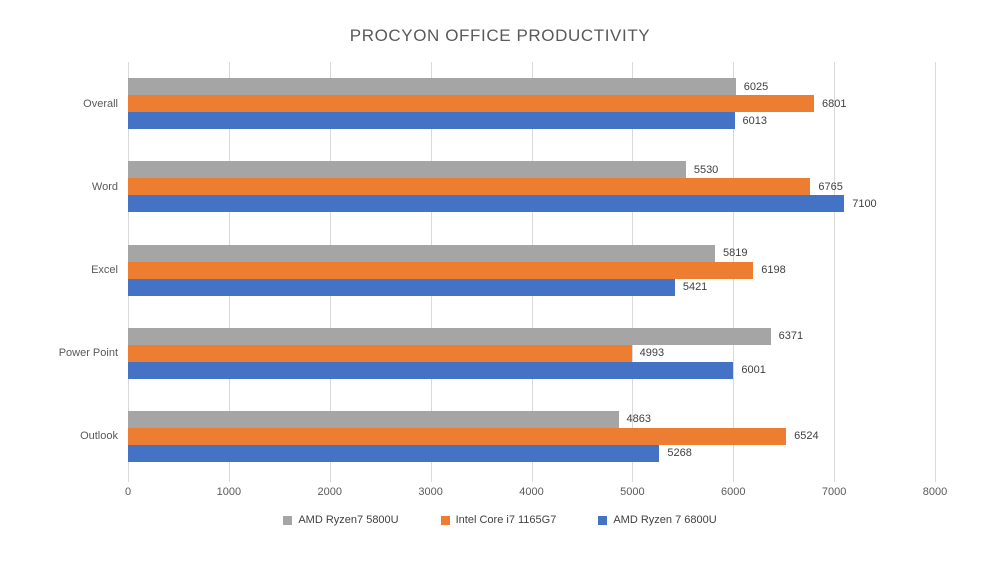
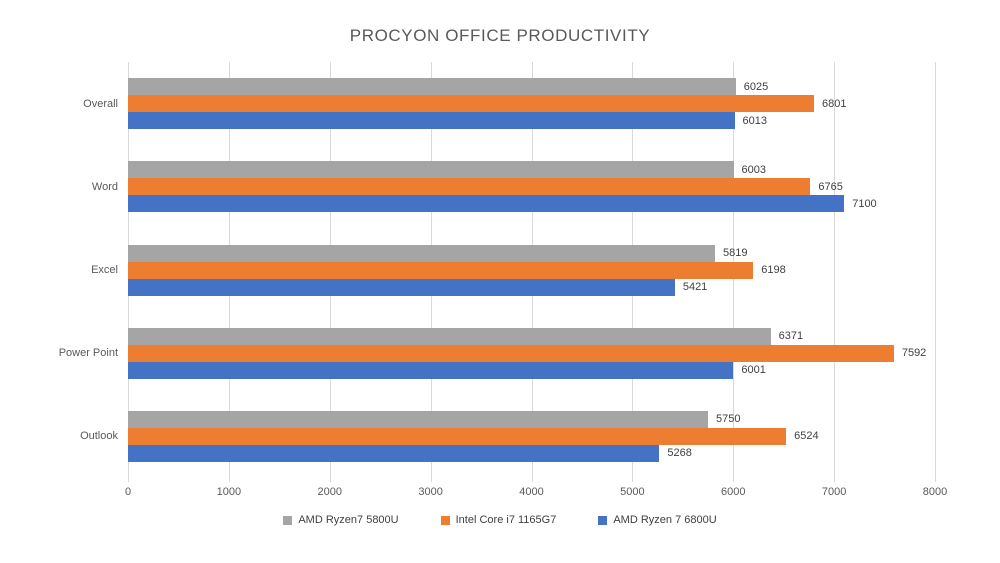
AMD Ryzen7 5800U/Word: 5530 -> 6003
Intel Core i7 1165G7/Power Point: 4993 -> 7592
AMD Ryzen7 5800U/Outlook: 4863 -> 5750
